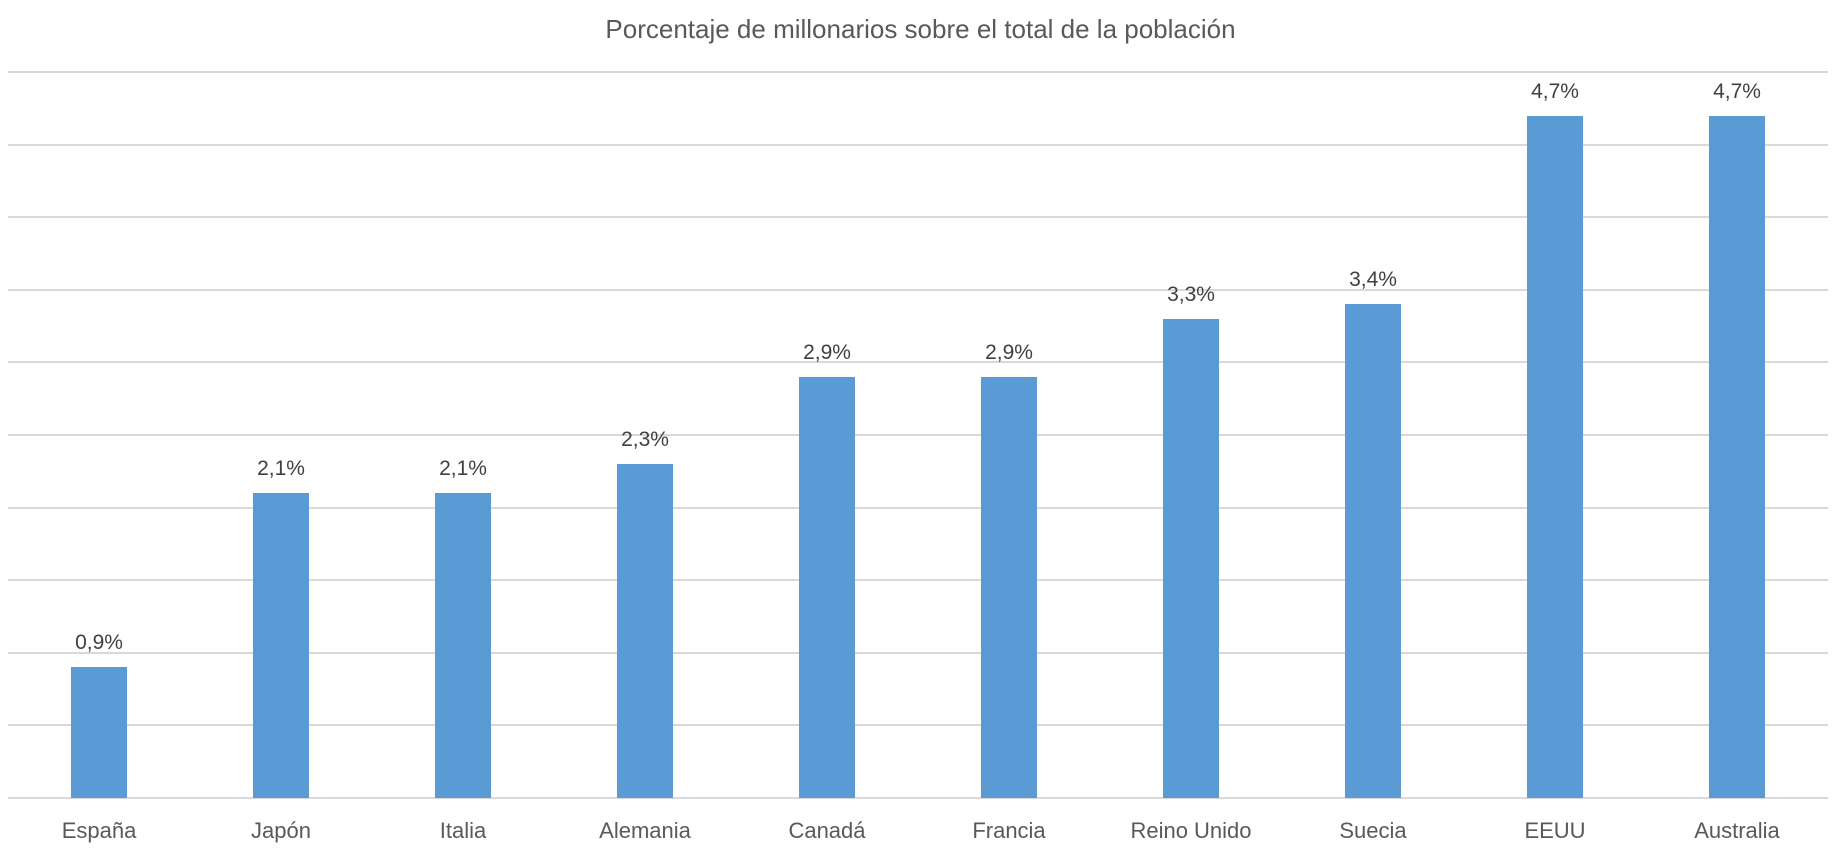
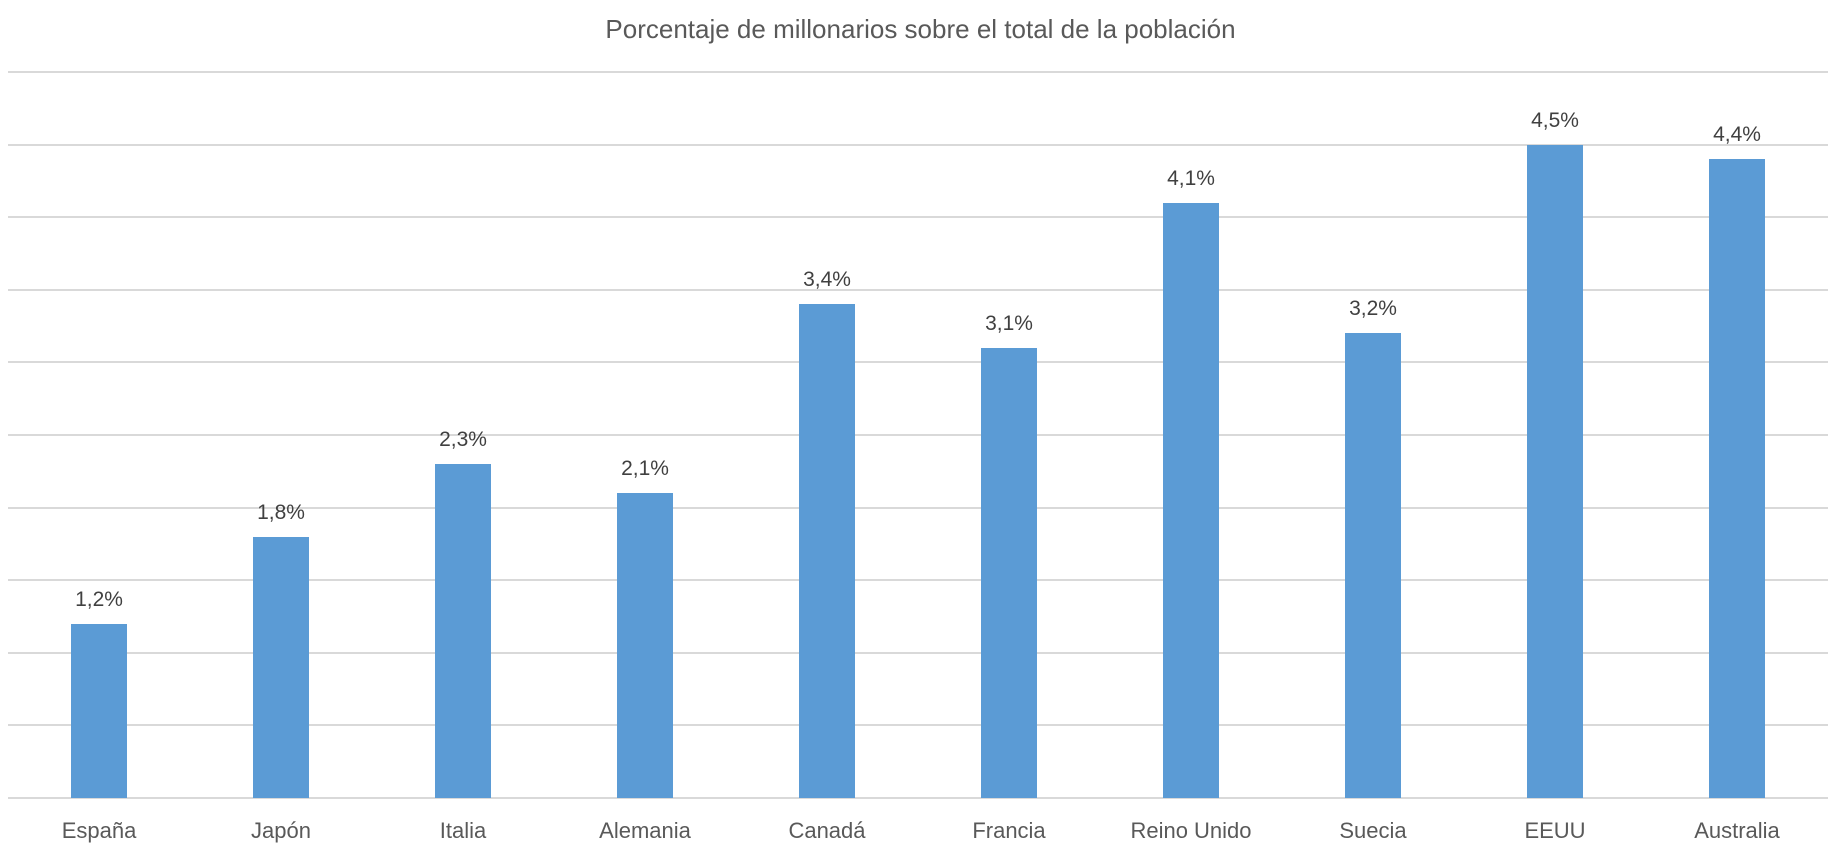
España: 0,9% -> 1,2%
Japón: 2,1% -> 1,8%
Italia: 2,1% -> 2,3%
Alemania: 2,3% -> 2,1%
Canadá: 2,9% -> 3,4%
Francia: 2,9% -> 3,1%
Reino Unido: 3,3% -> 4,1%
Suecia: 3,4% -> 3,2%
EEUU: 4,7% -> 4,5%
Australia: 4,7% -> 4,4%
